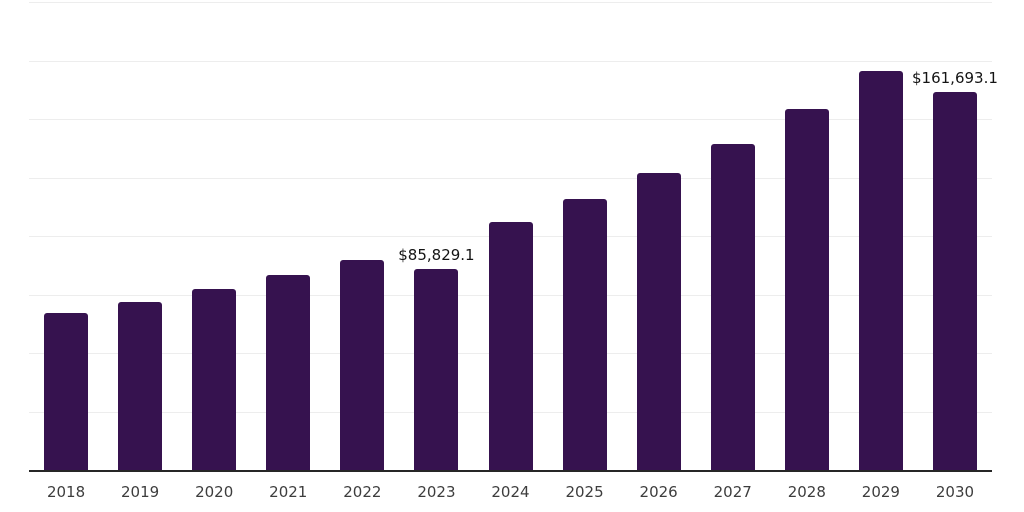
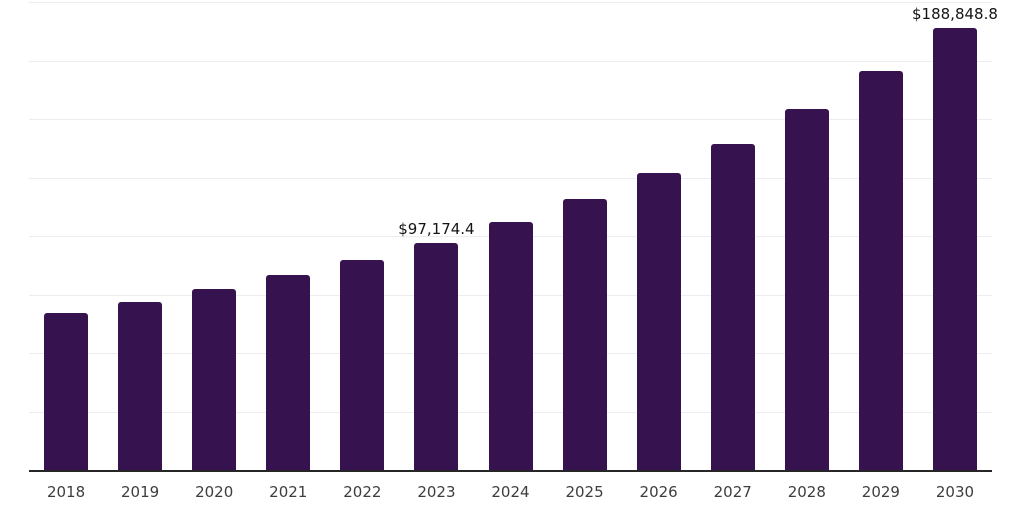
2023: $85,829.1 -> $97,174.4
2030: $161,693.1 -> $188,848.8
